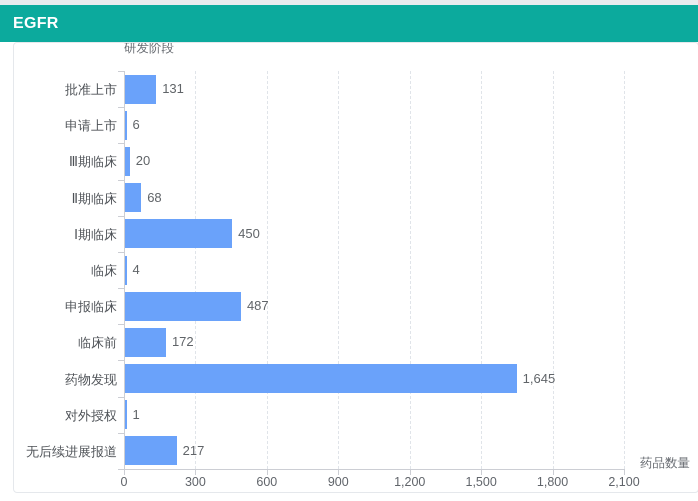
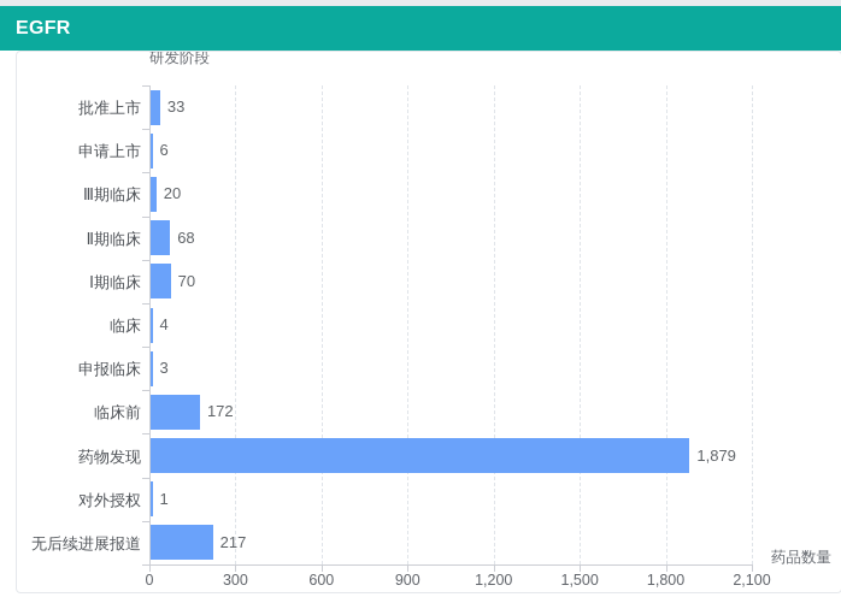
批准上市: 131 -> 33
Ⅰ期临床: 450 -> 70
申报临床: 487 -> 3
药物发现: 1,645 -> 1,879
